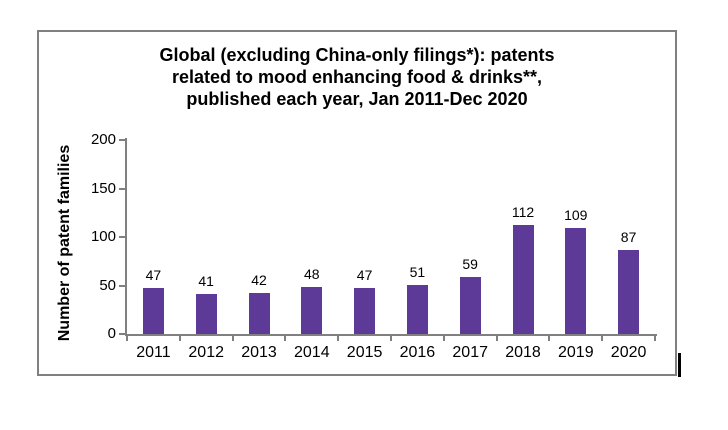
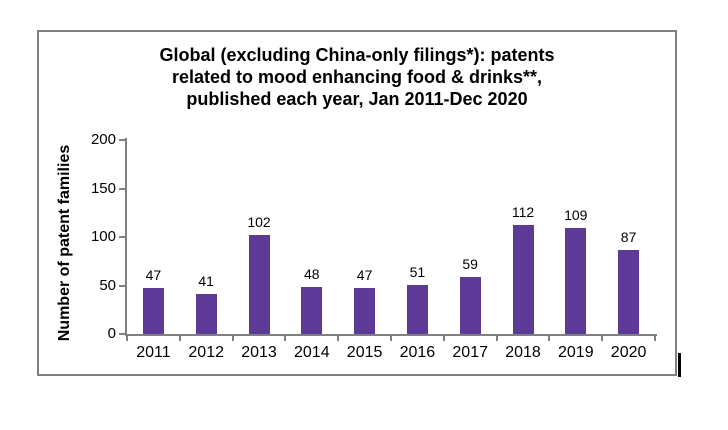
2013: 42 -> 102
